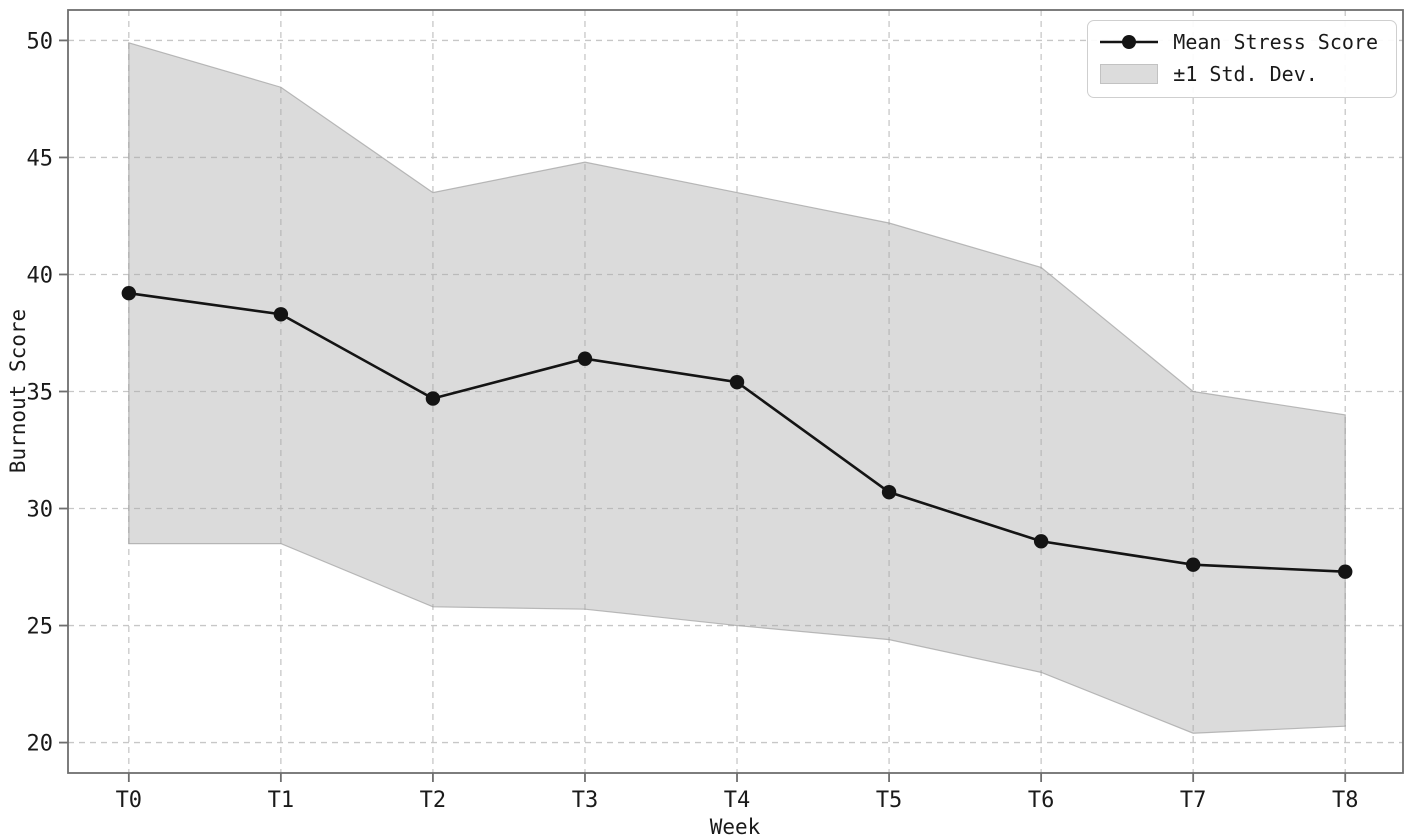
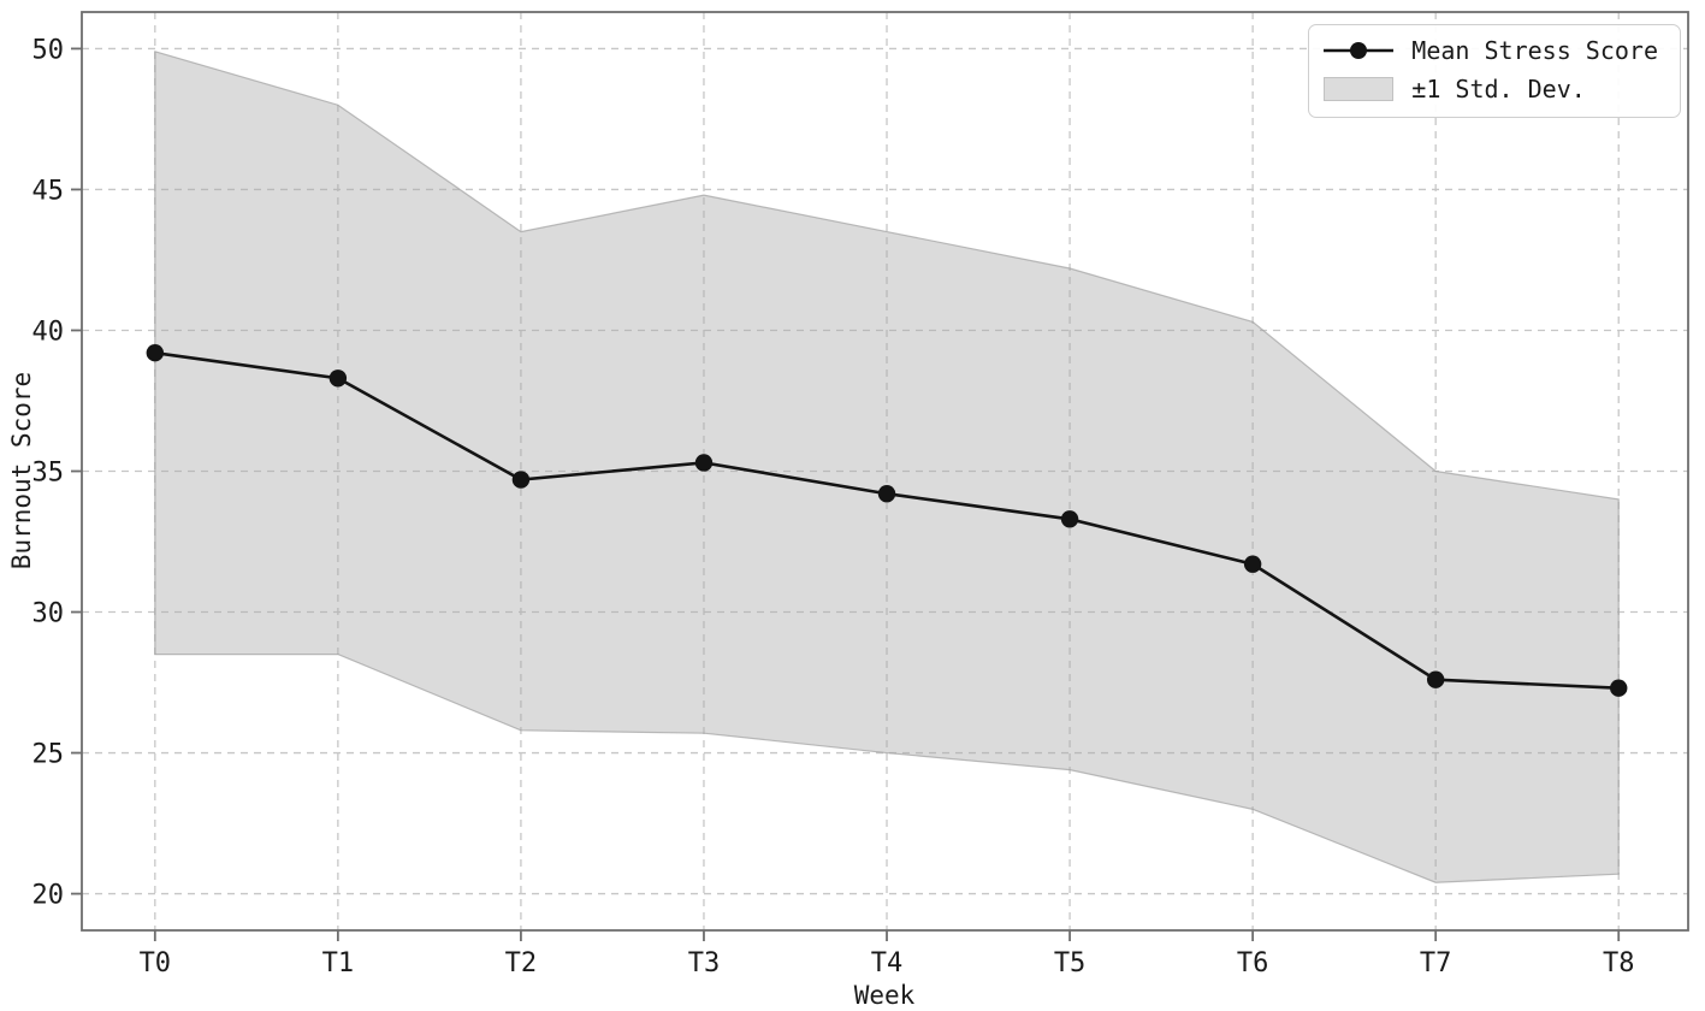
Mean Stress Score/T3: 36.4 -> 35.3
Mean Stress Score/T4: 35.4 -> 34.2
Mean Stress Score/T5: 30.7 -> 33.3
Mean Stress Score/T6: 28.6 -> 31.7
